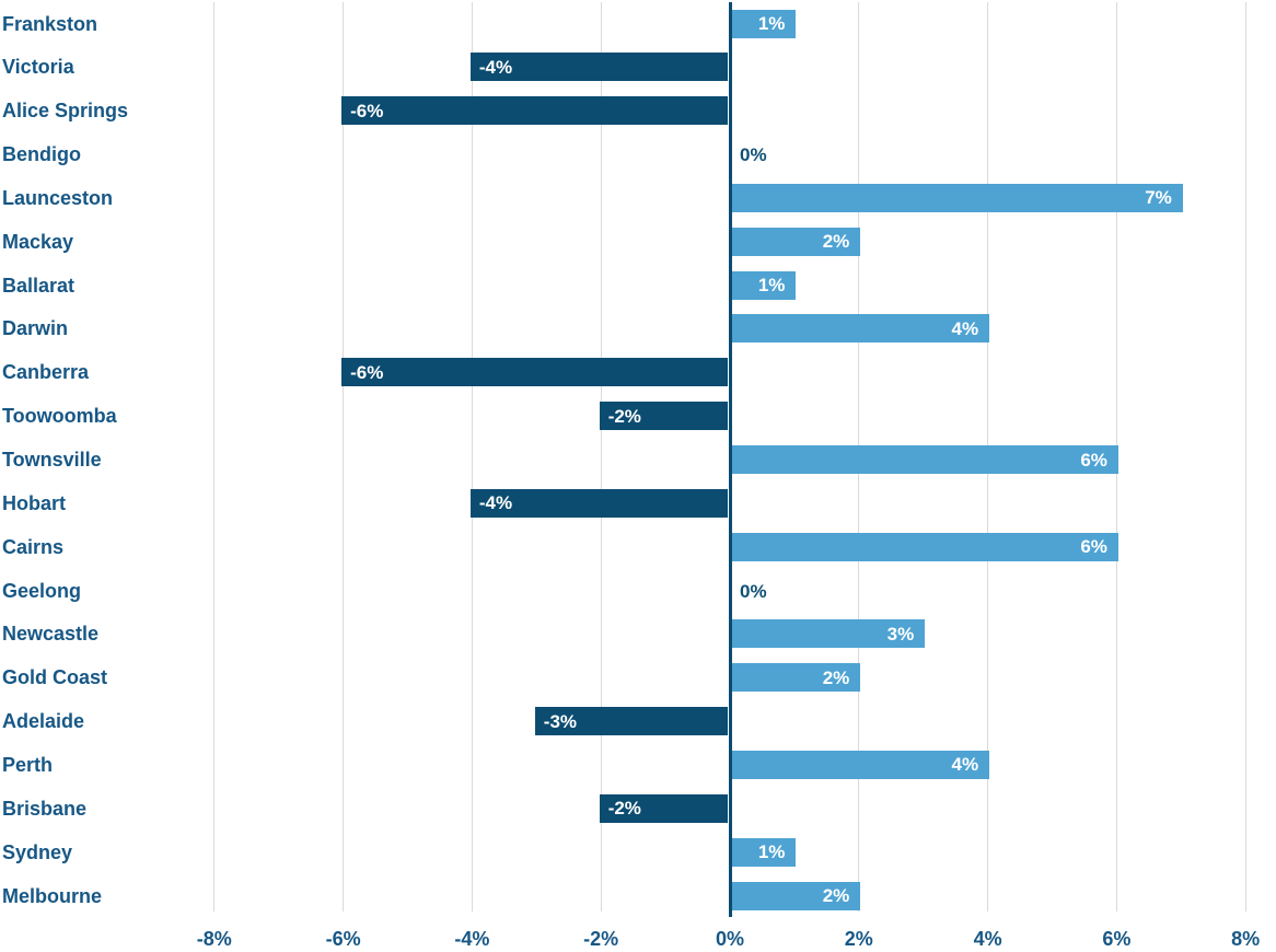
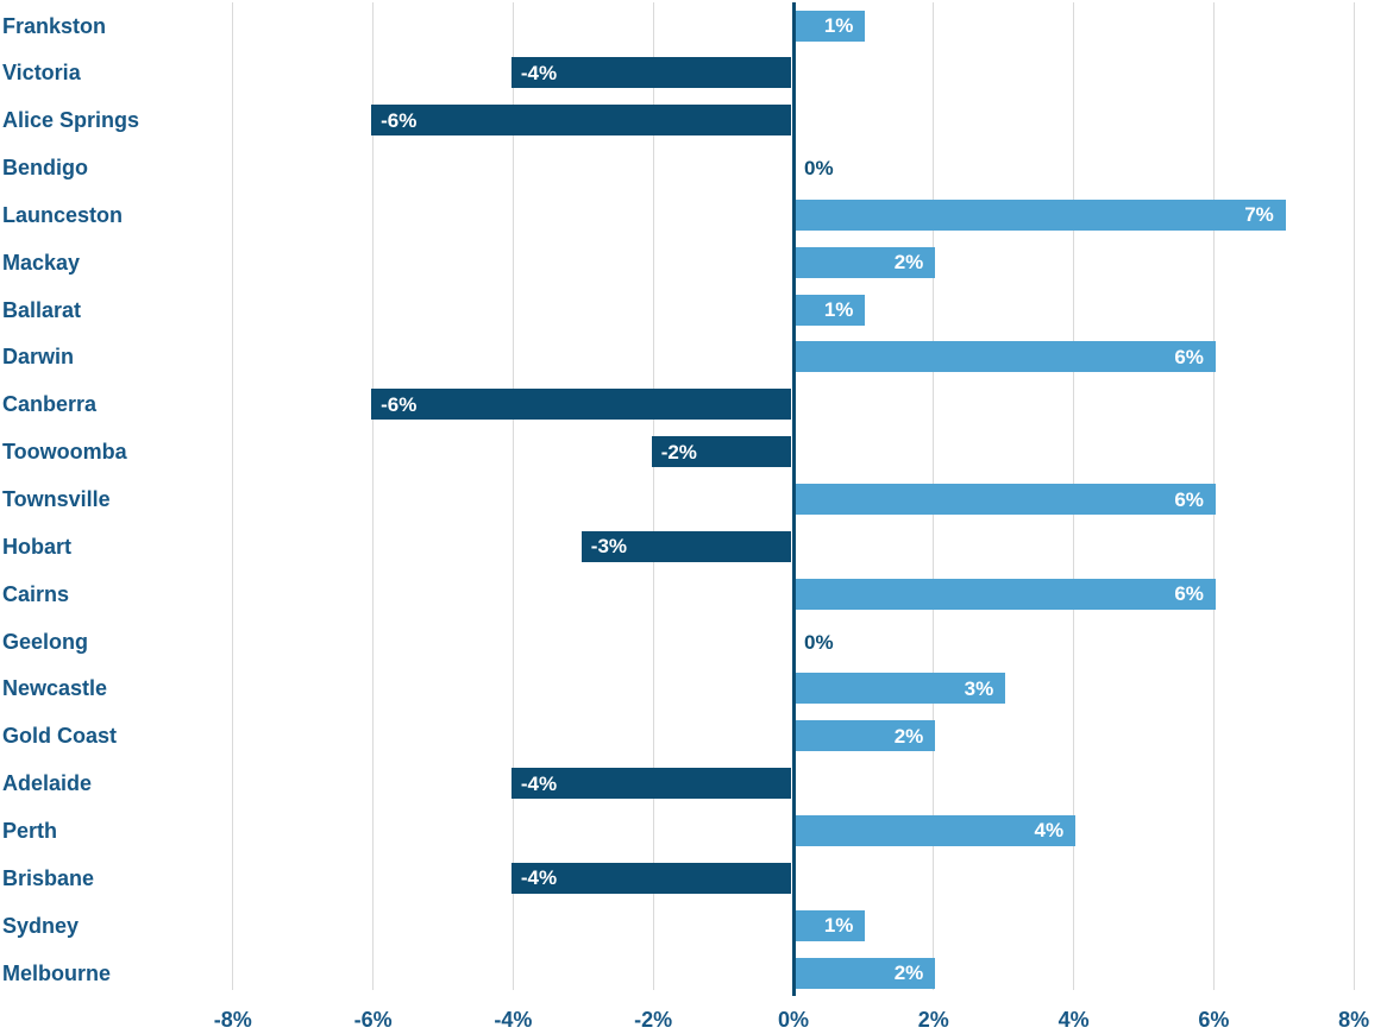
Darwin: 4% -> 6%
Hobart: -4% -> -3%
Adelaide: -3% -> -4%
Brisbane: -2% -> -4%
